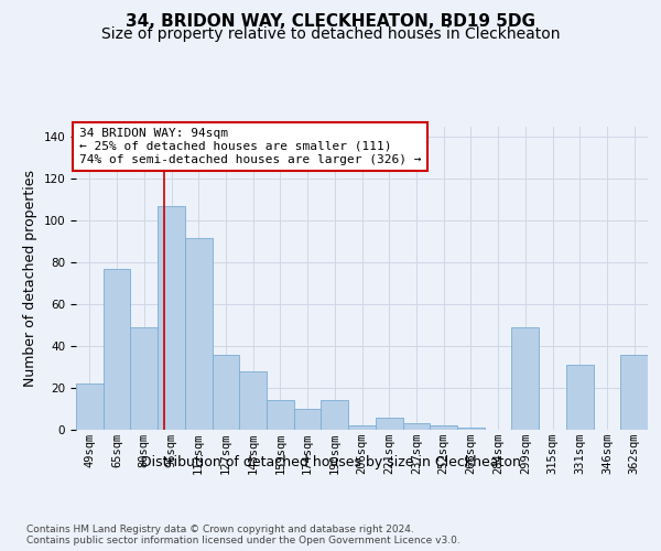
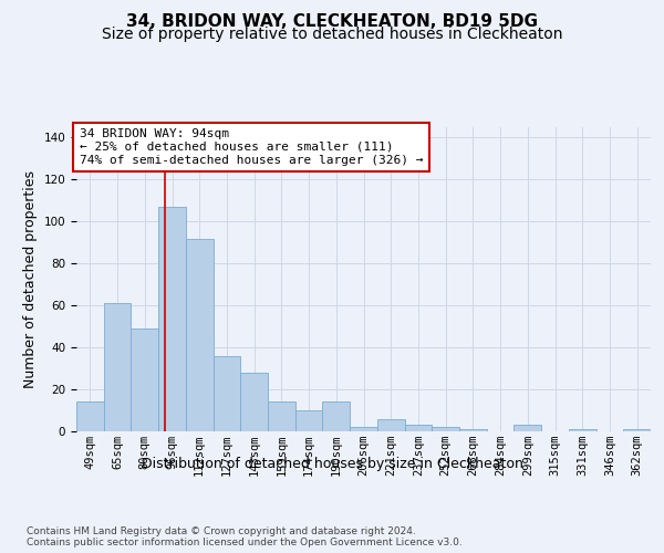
49sqm: 22 -> 14
65sqm: 77 -> 61
299sqm: 49 -> 3
331sqm: 31 -> 1
362sqm: 36 -> 1
